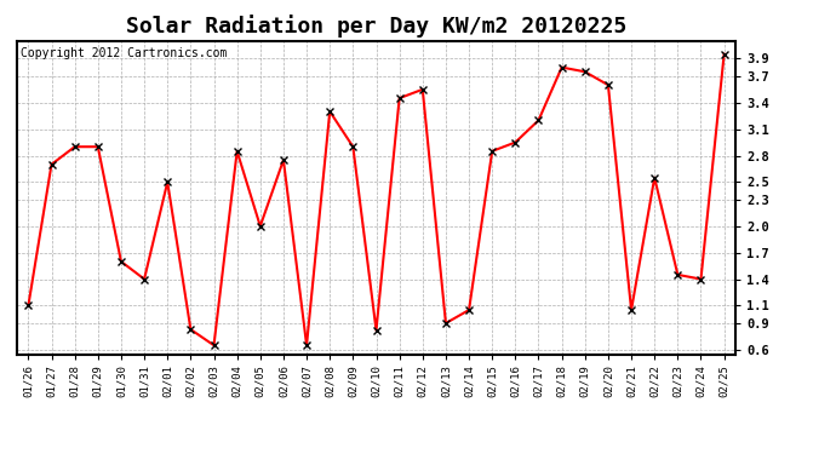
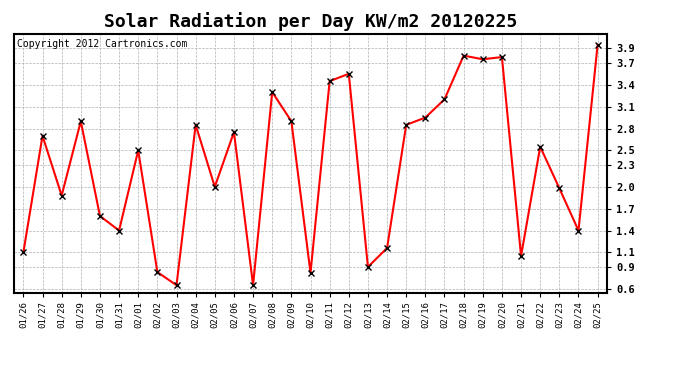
01/28: 2.90 -> 1.88
02/14: 1.05 -> 1.16
02/20: 3.60 -> 3.78
02/23: 1.45 -> 1.98
